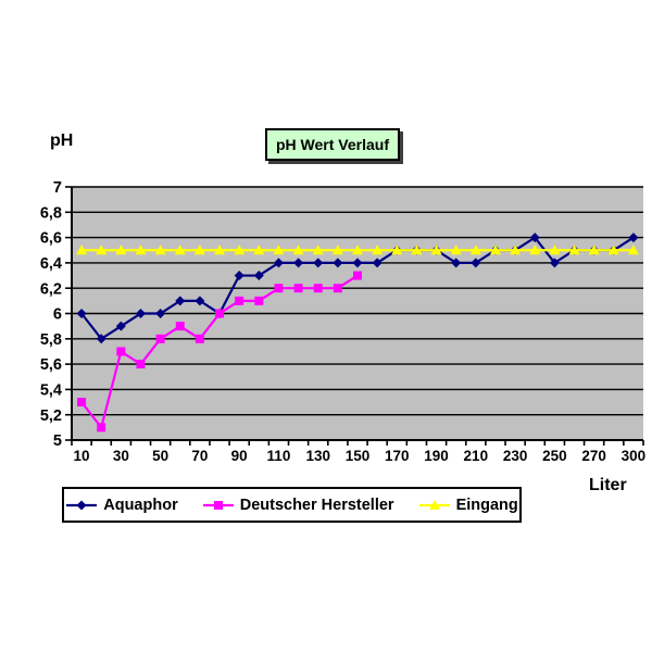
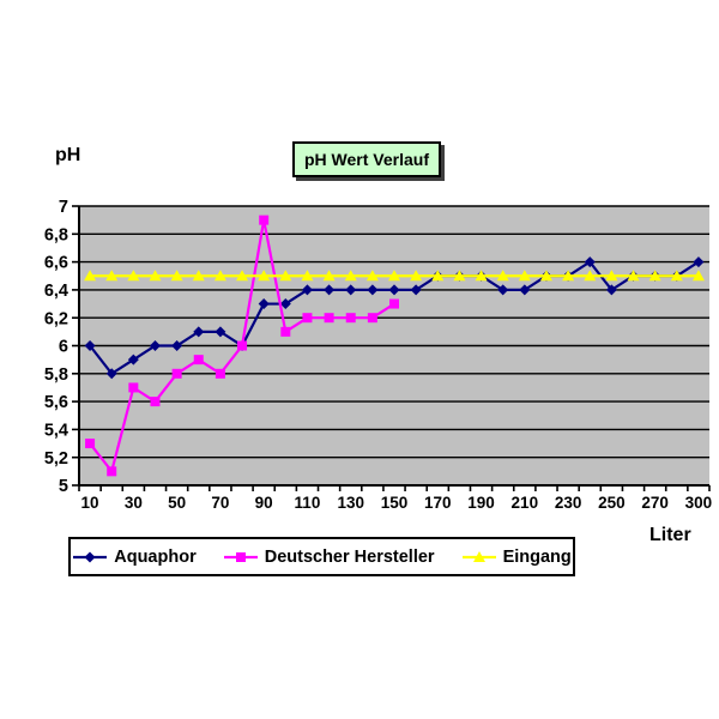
Deutscher Hersteller/90: 6.1 -> 6.9
